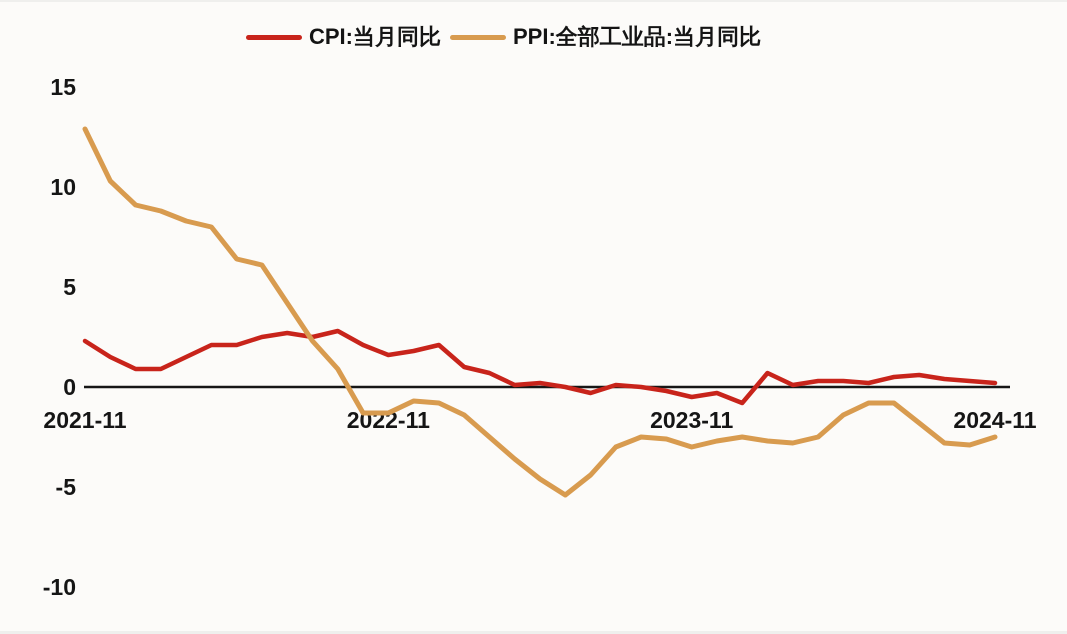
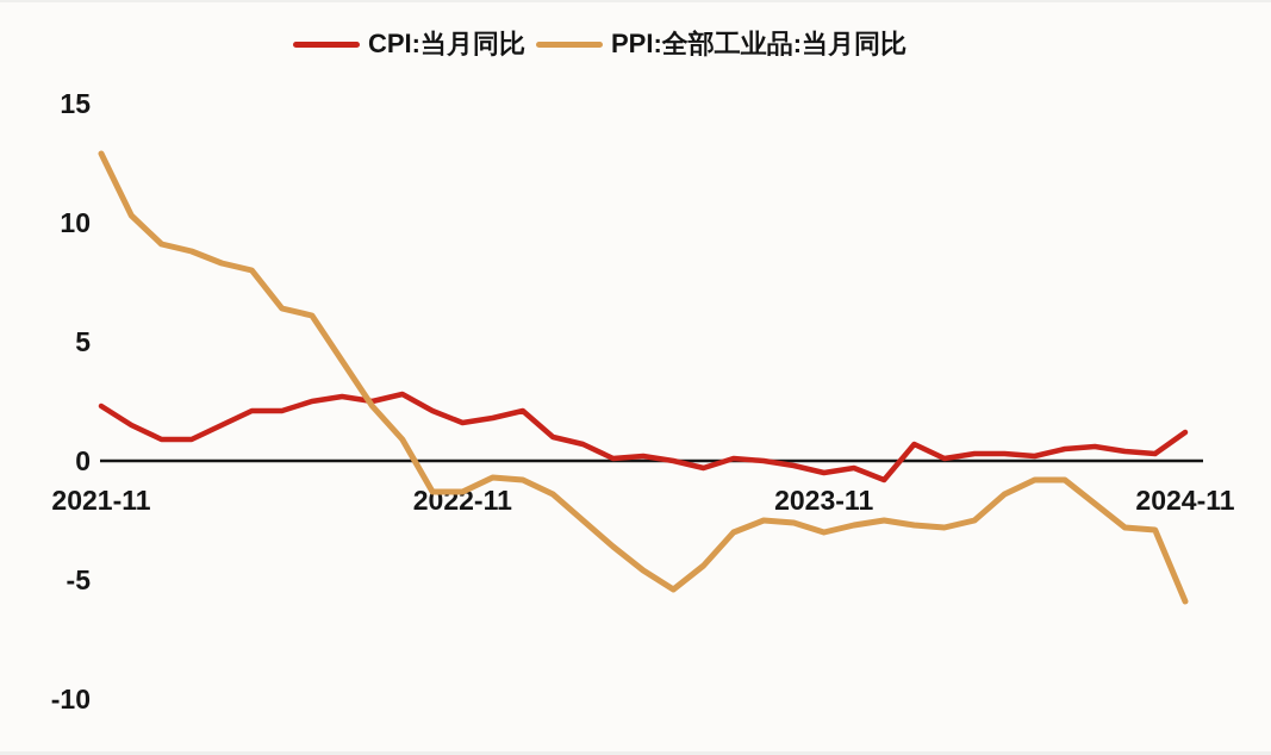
CPI:当月同比/2024-11: 0.2 -> 1.2
PPI:全部工业品:当月同比/2024-11: -2.5 -> -5.9
